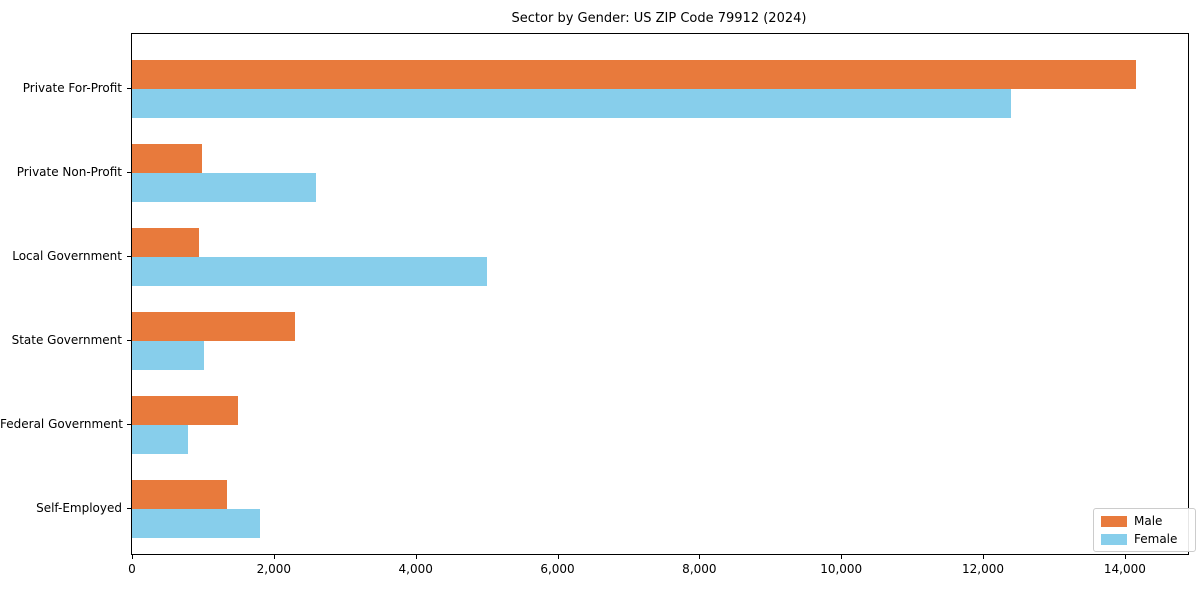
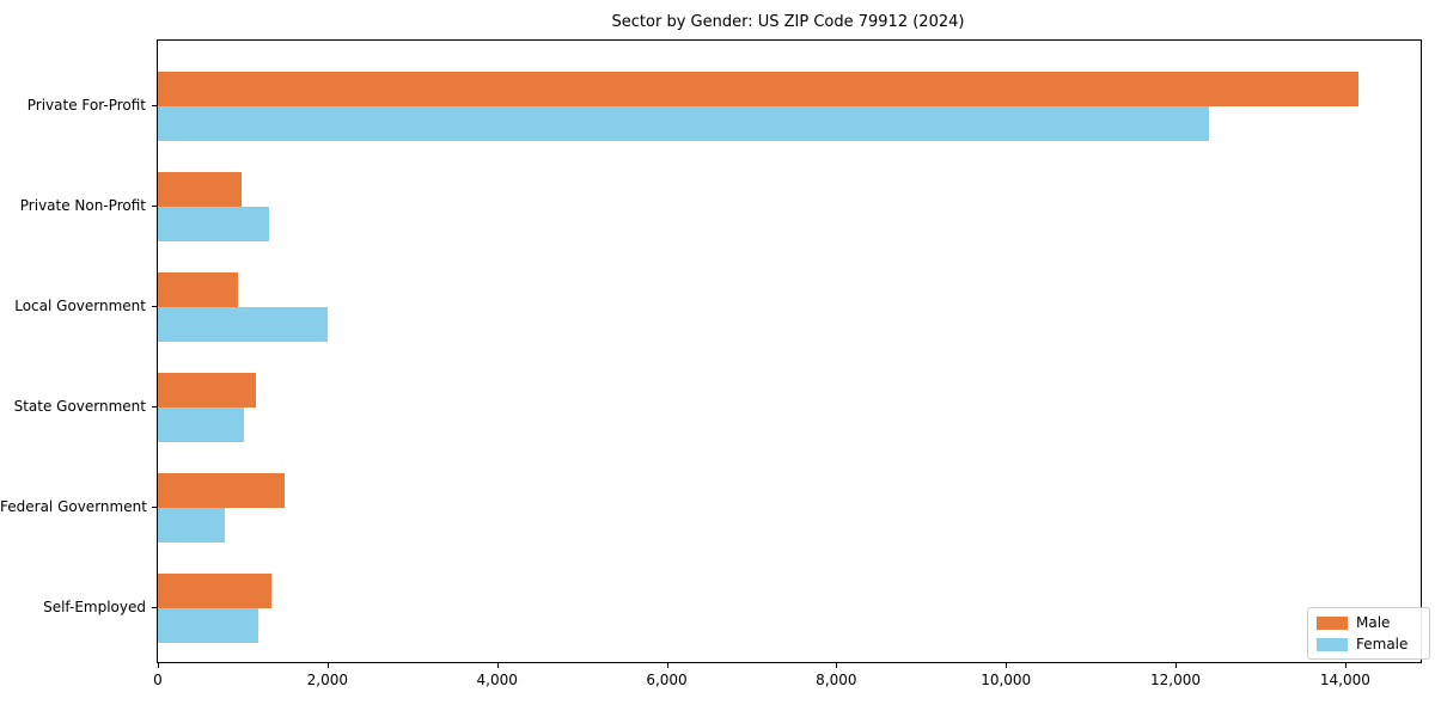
Female/Private Non-Profit: 2600 -> 1300
Female/Local Government: 5000 -> 2000
Male/State Government: 2300 -> 1200
Female/Self-Employed: 1800 -> 1200
